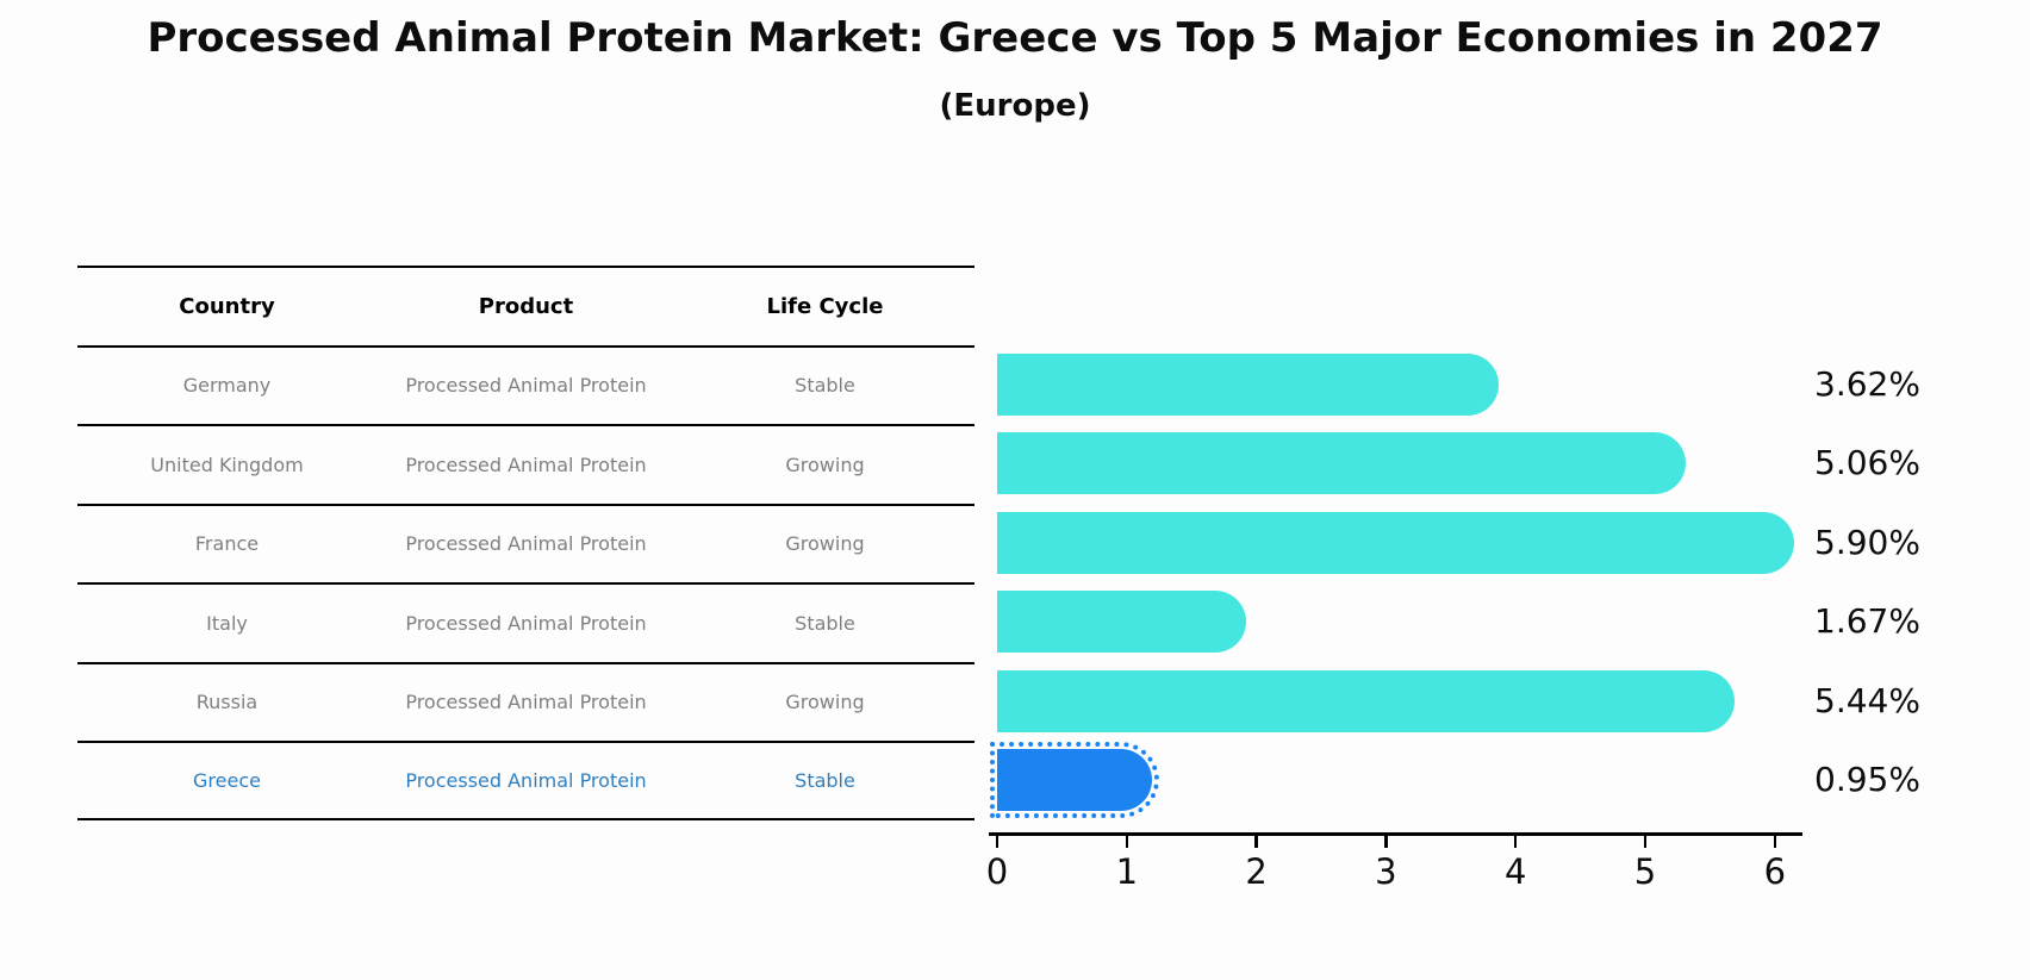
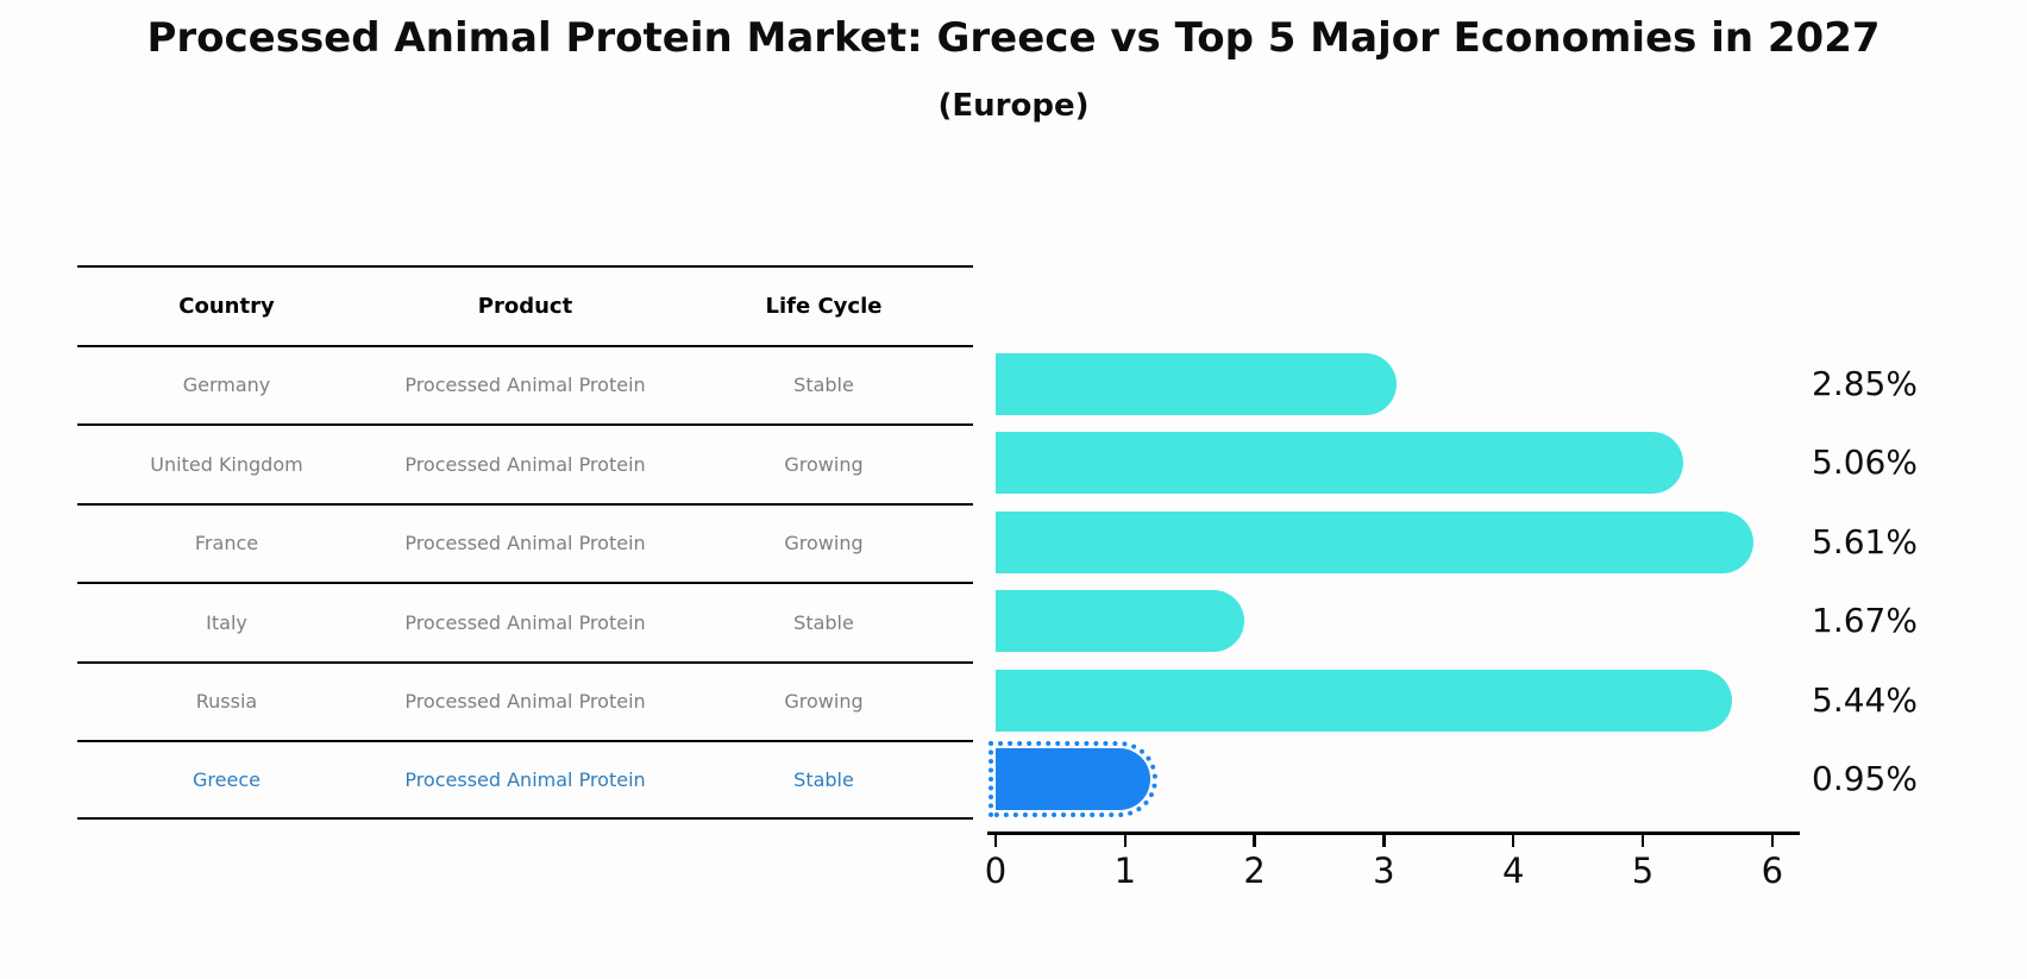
Germany: 3.62% -> 2.85%
France: 5.90% -> 5.61%
